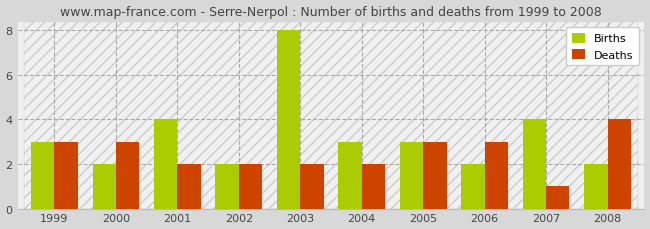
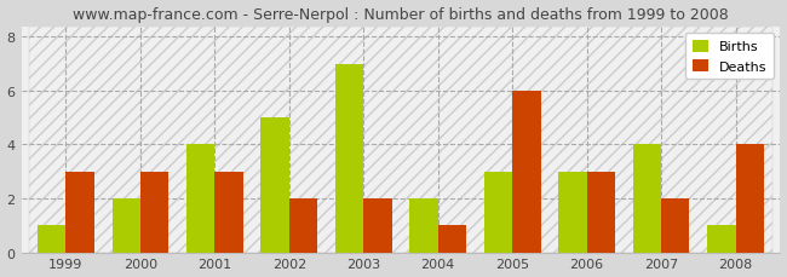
Births/1999: 3 -> 1
Deaths/2001: 2 -> 3
Births/2002: 2 -> 5
Births/2003: 8 -> 7
Births/2004: 3 -> 2
Deaths/2004: 2 -> 1
Deaths/2005: 3 -> 6
Births/2006: 2 -> 3
Deaths/2007: 1 -> 2
Births/2008: 2 -> 1
